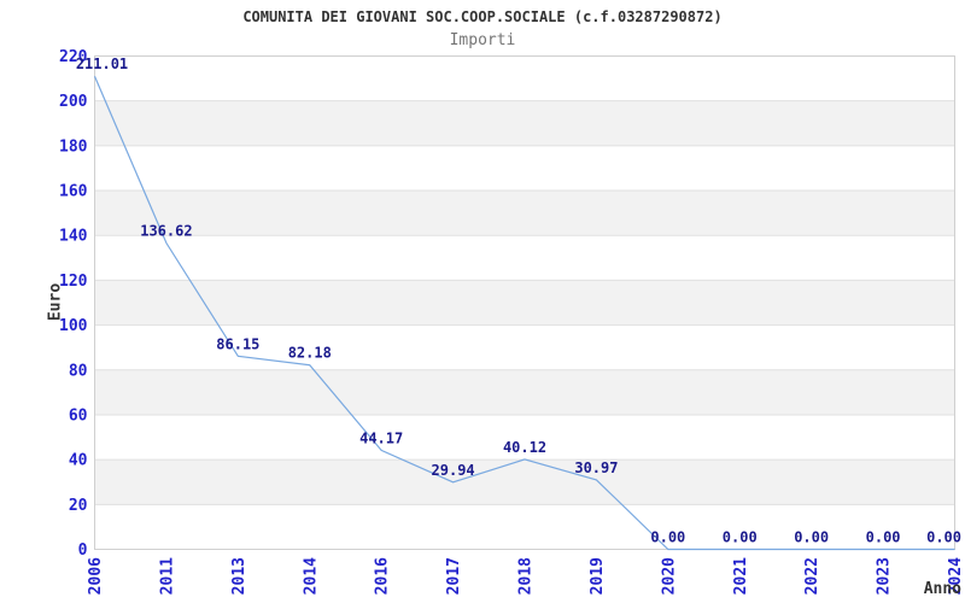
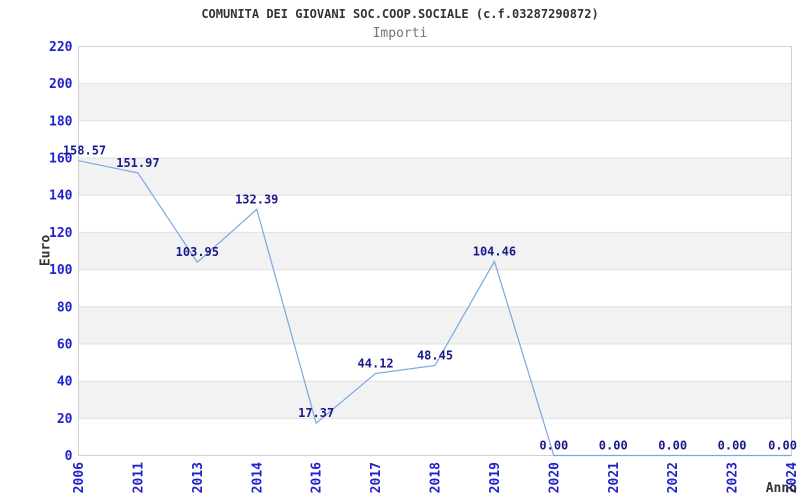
2006: 211.01 -> 158.57
2011: 136.62 -> 151.97
2013: 86.15 -> 103.95
2014: 82.18 -> 132.39
2016: 44.17 -> 17.37
2017: 29.94 -> 44.12
2018: 40.12 -> 48.45
2019: 30.97 -> 104.46
